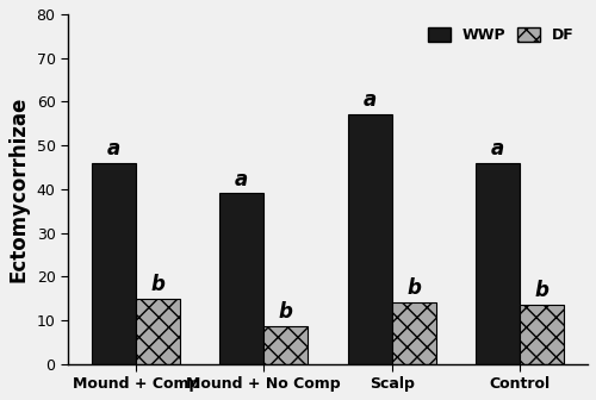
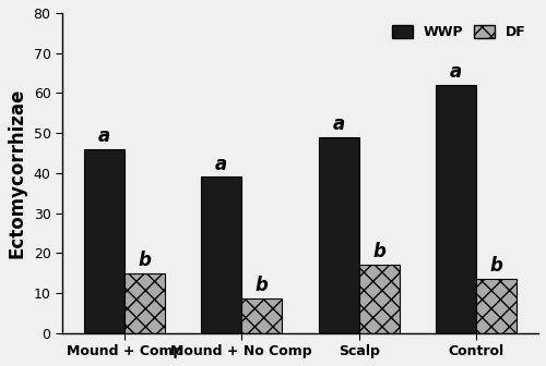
WWP/Scalp: 57 -> 49
DF/Scalp: 14.0 -> 17.0
WWP/Control: 46 -> 62
